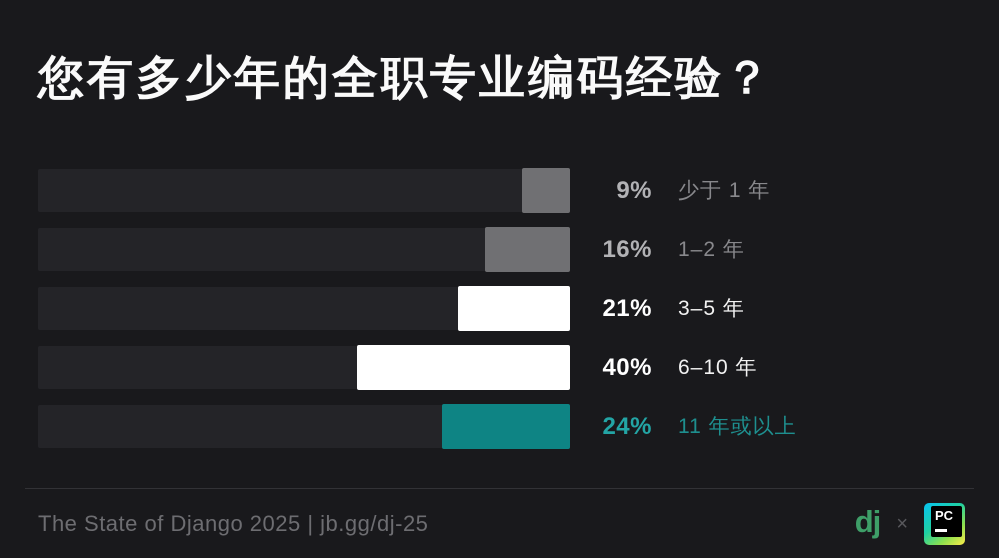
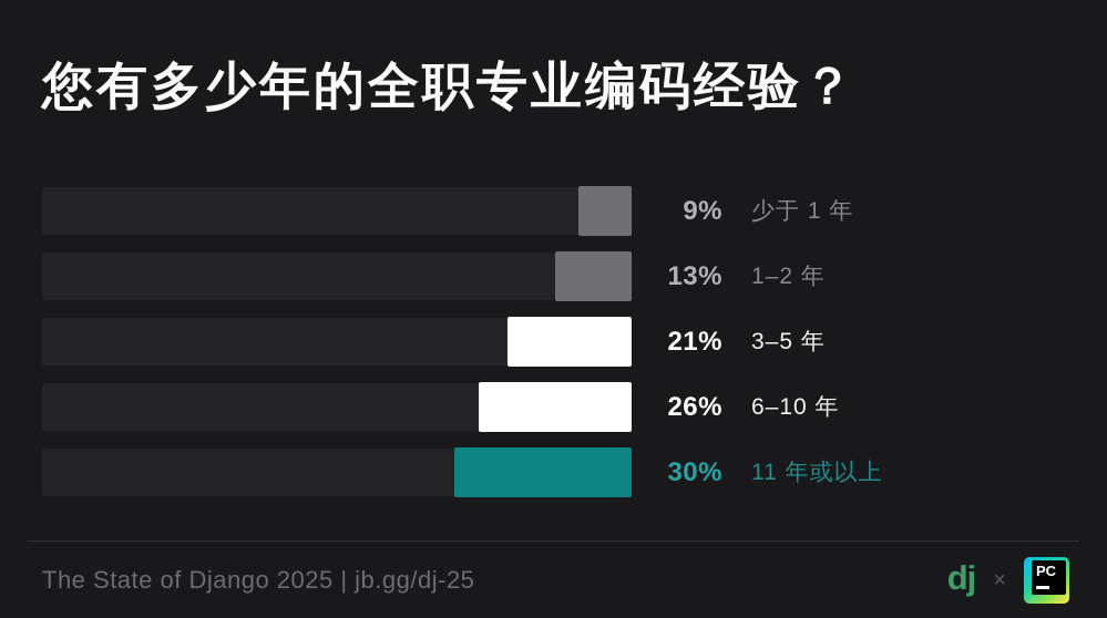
1–2 年: 16% -> 13%
6–10 年: 40% -> 26%
11 年或以上: 24% -> 30%
